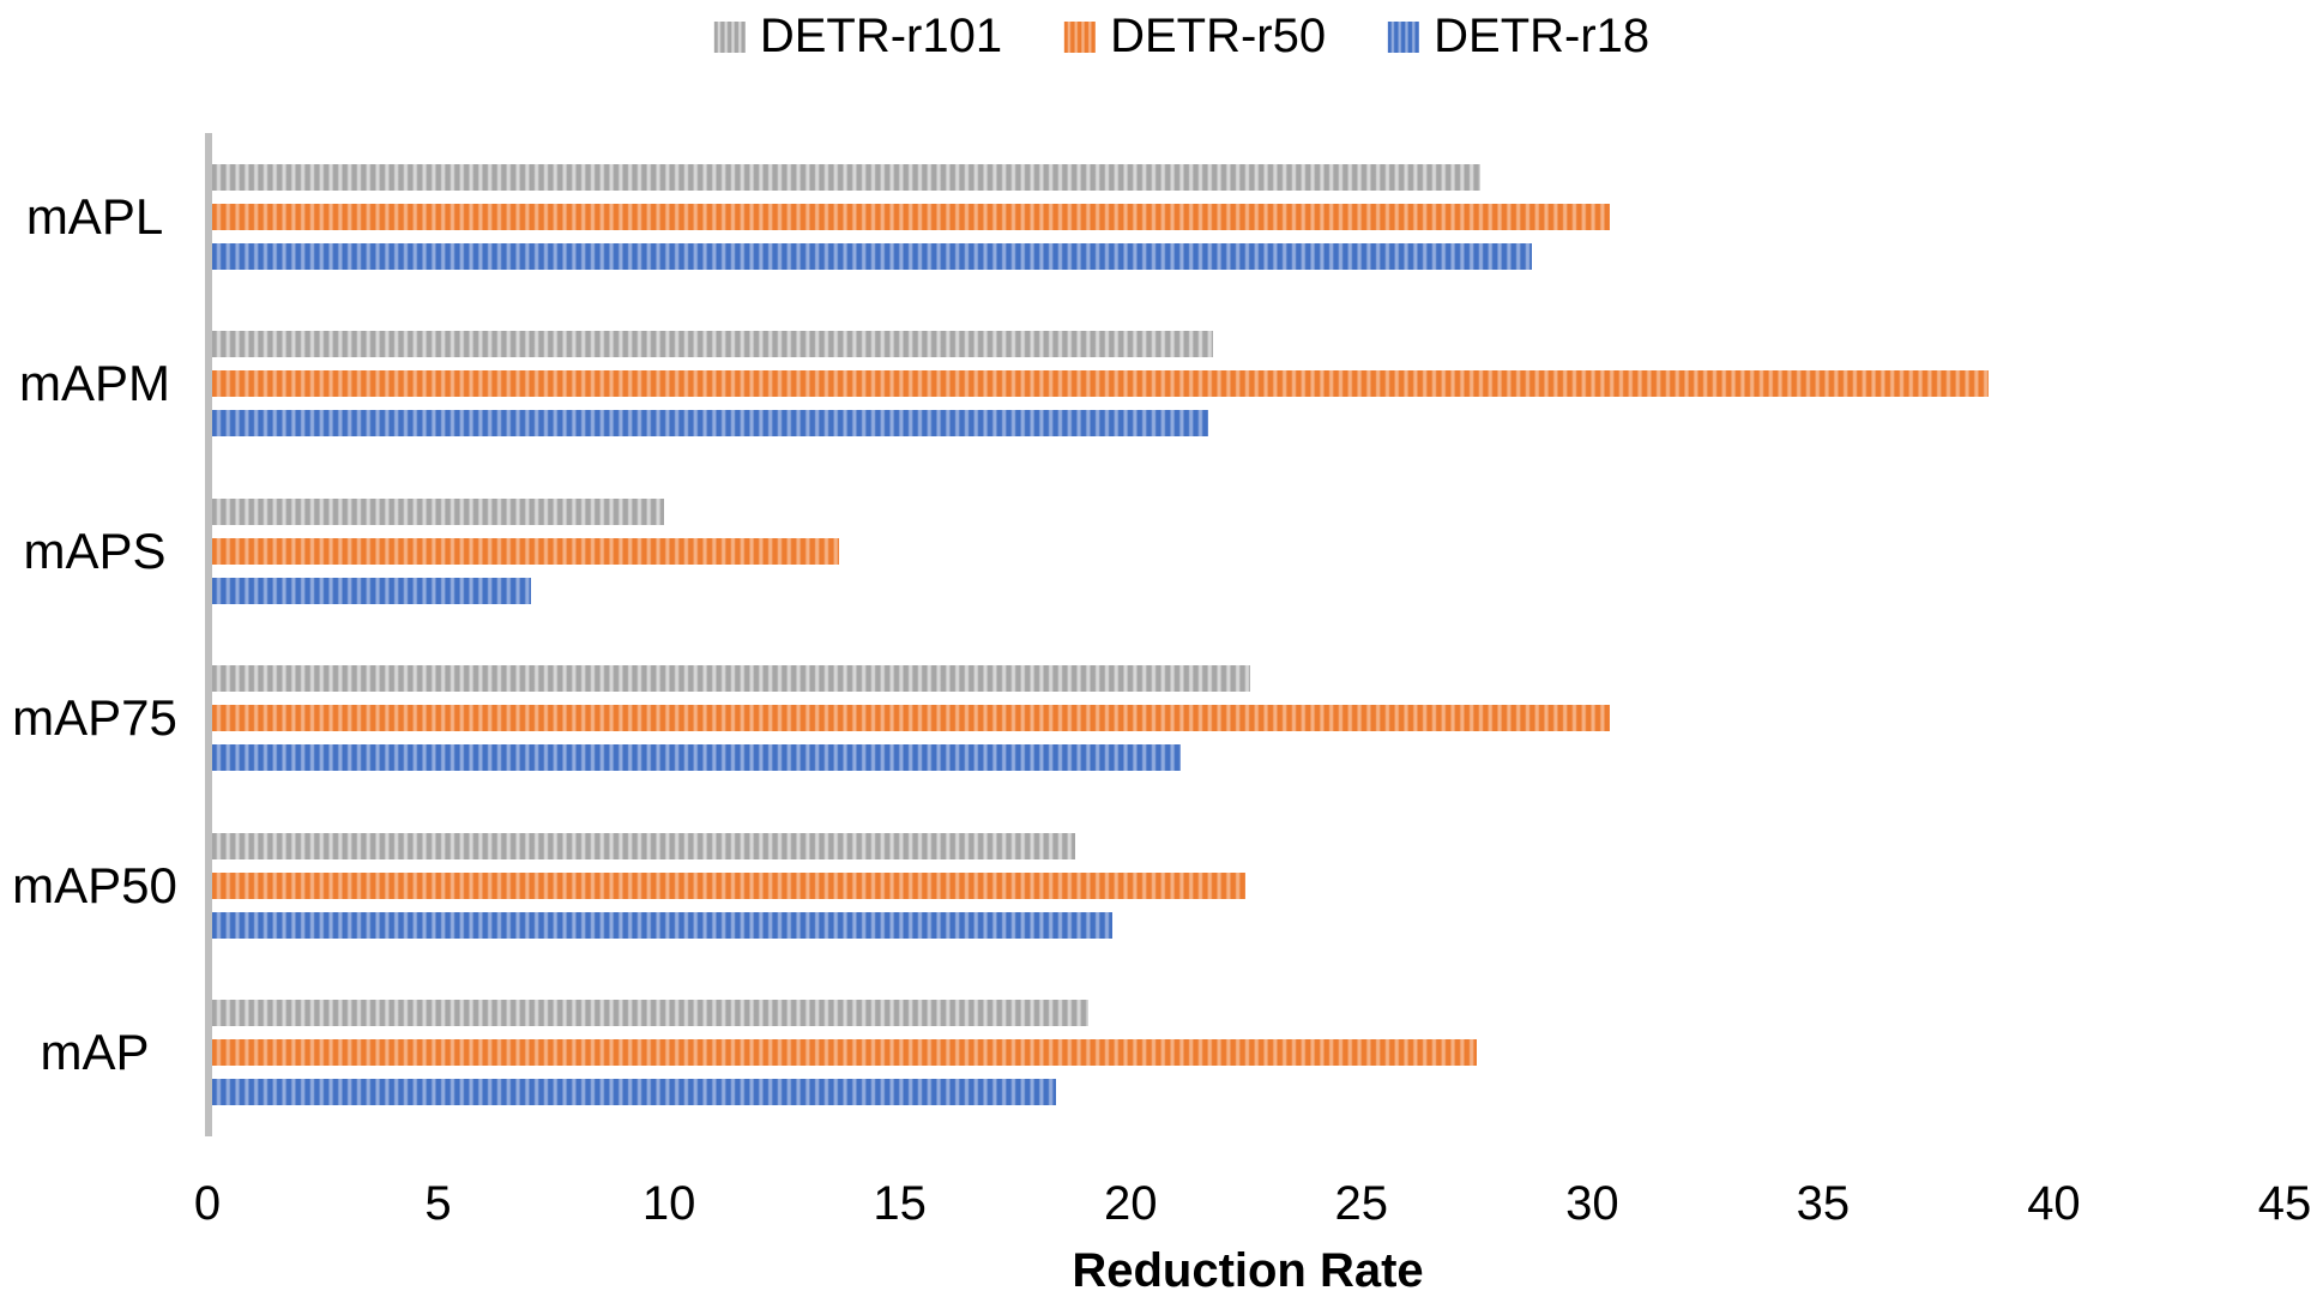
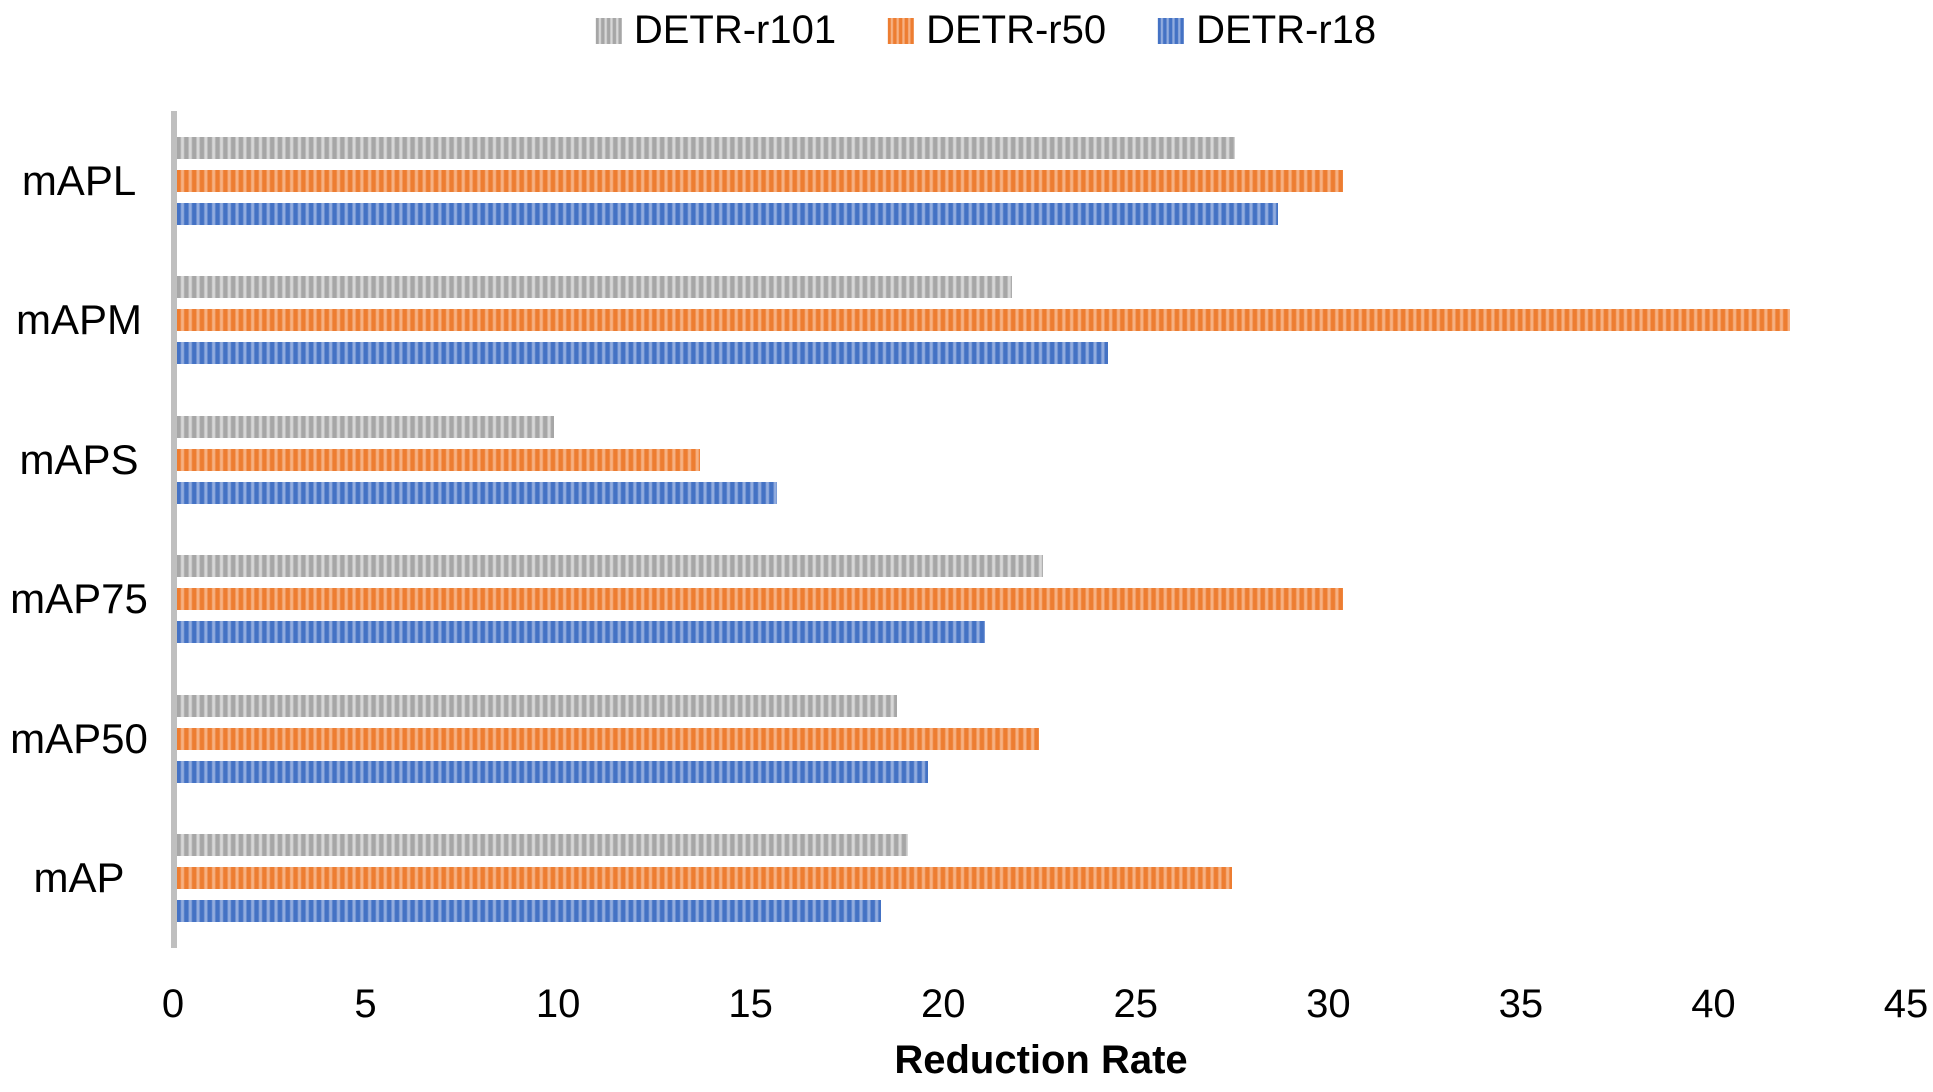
DETR-r50/mAPM: 38.5 -> 41.9
DETR-r18/mAPM: 21.6 -> 24.2
DETR-r18/mAPS: 6.9 -> 15.6
